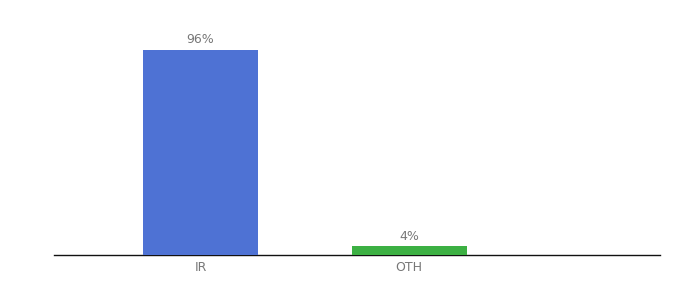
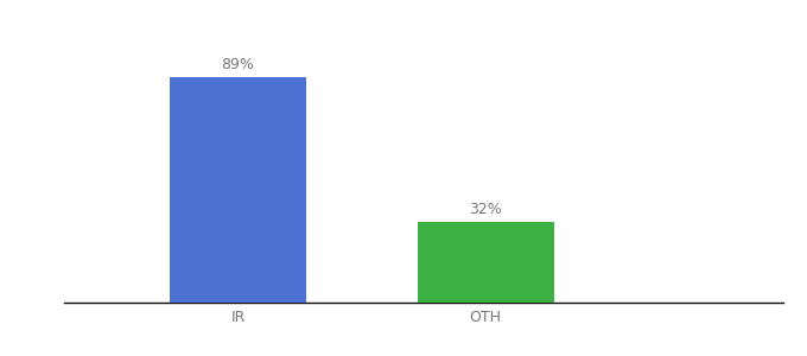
IR: 96% -> 89%
OTH: 4% -> 32%
